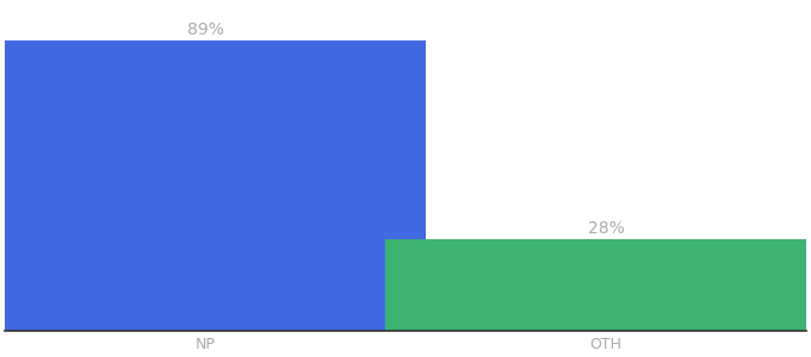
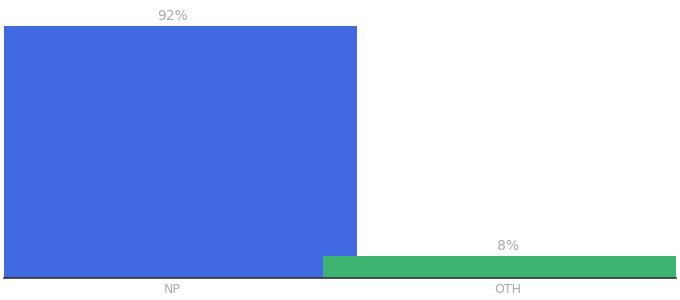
NP: 89% -> 92%
OTH: 28% -> 8%
